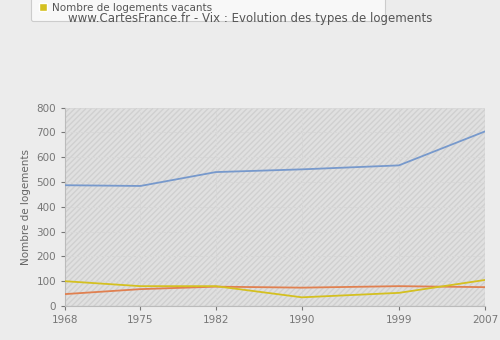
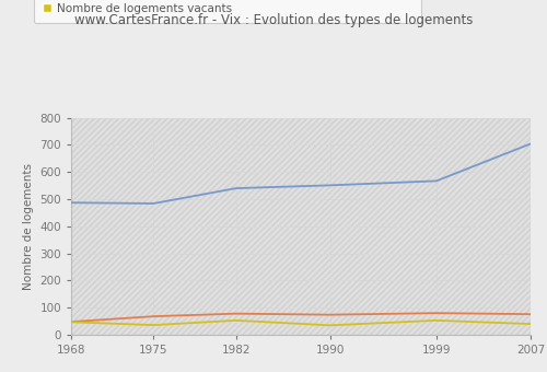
Nombre de logements vacants/1968: 100 -> 47
Nombre de logements vacants/1975: 80 -> 36
Nombre de logements vacants/1982: 80 -> 53
Nombre de logements vacants/2007: 105 -> 40
